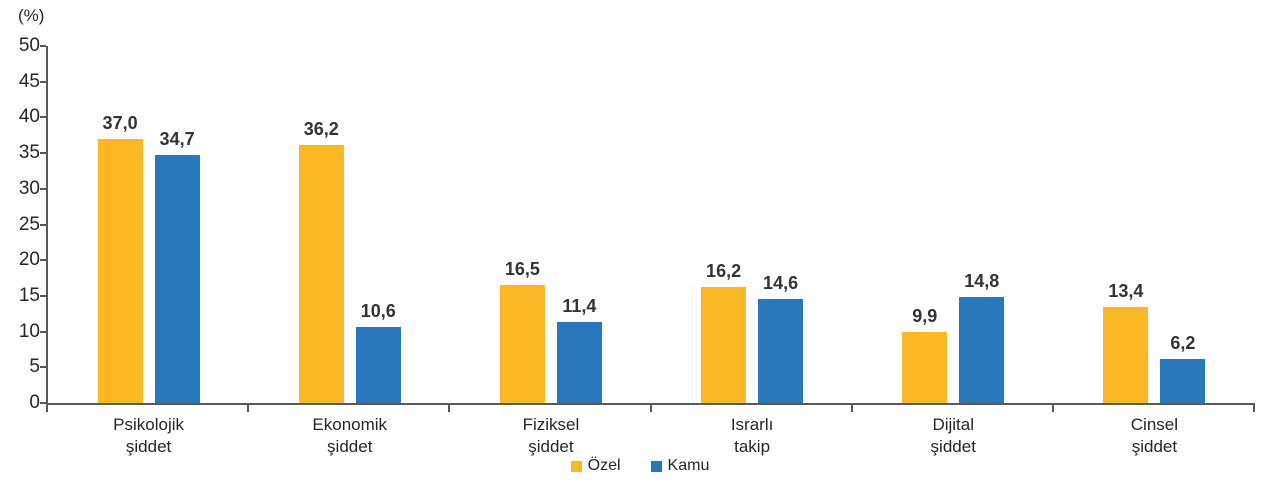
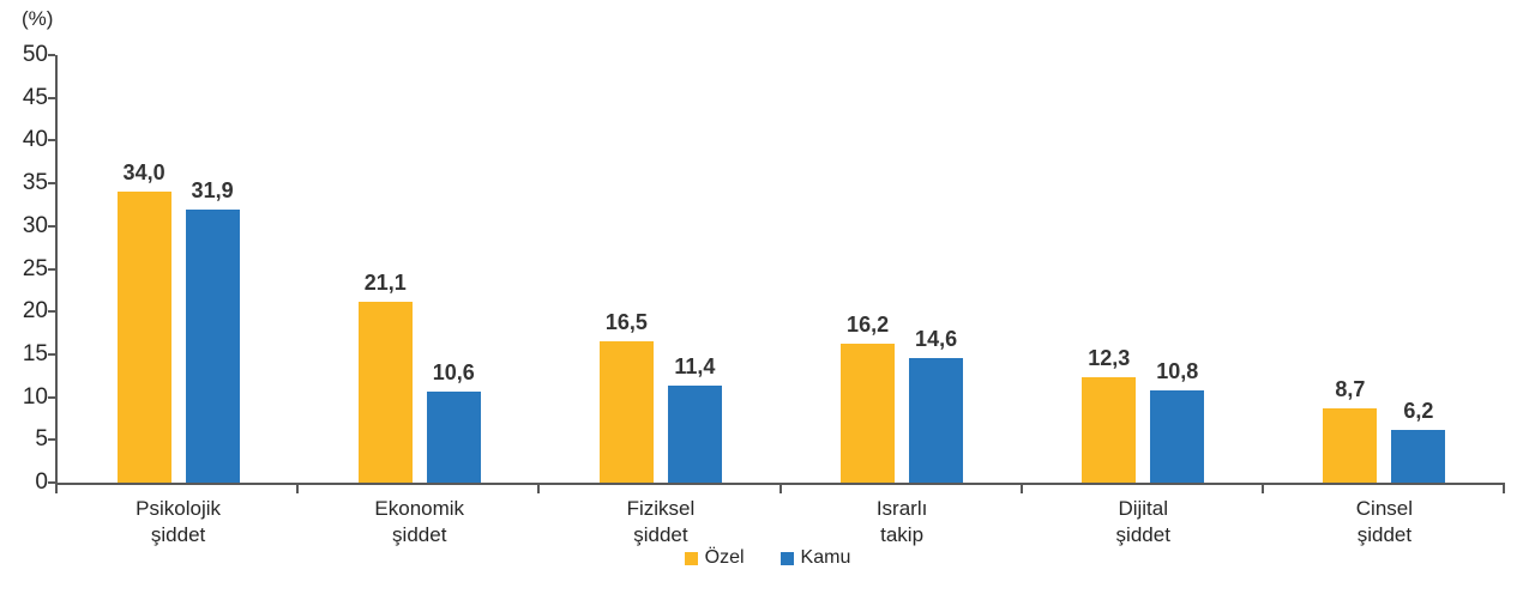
Özel/Psikolojik şiddet: 37,0 -> 34,0
Kamu/Psikolojik şiddet: 34,7 -> 31,9
Özel/Ekonomik şiddet: 36,2 -> 21,1
Özel/Dijital şiddet: 9,9 -> 12,3
Kamu/Dijital şiddet: 14,8 -> 10,8
Özel/Cinsel şiddet: 13,4 -> 8,7
